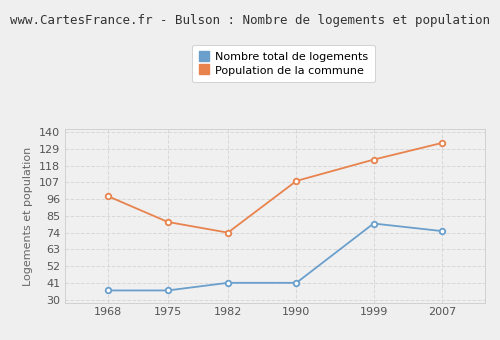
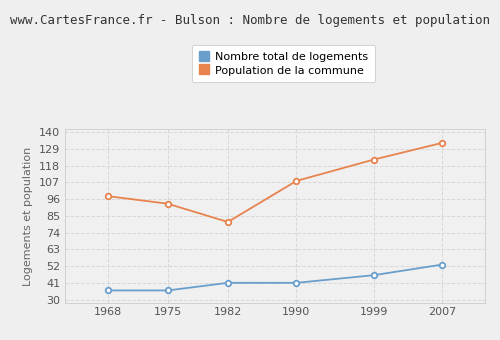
Population de la commune/1975: 81 -> 93
Population de la commune/1982: 74 -> 81
Nombre total de logements/1999: 80 -> 46
Nombre total de logements/2007: 75 -> 53
